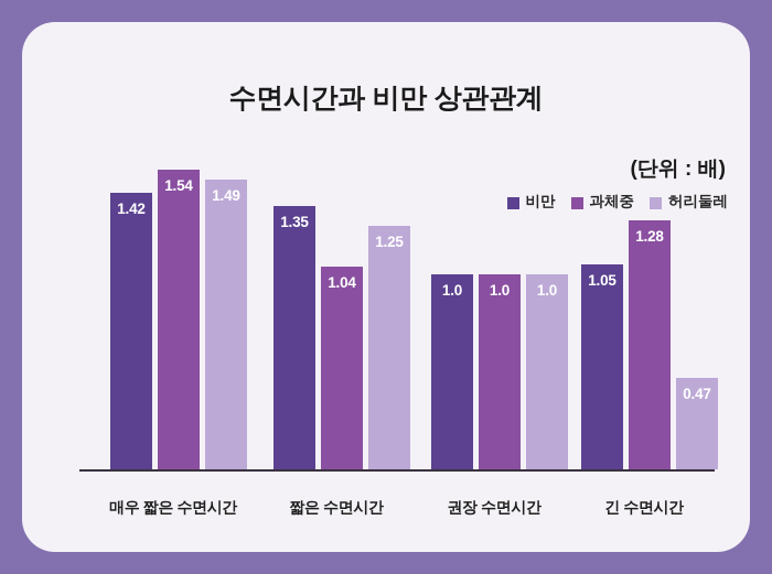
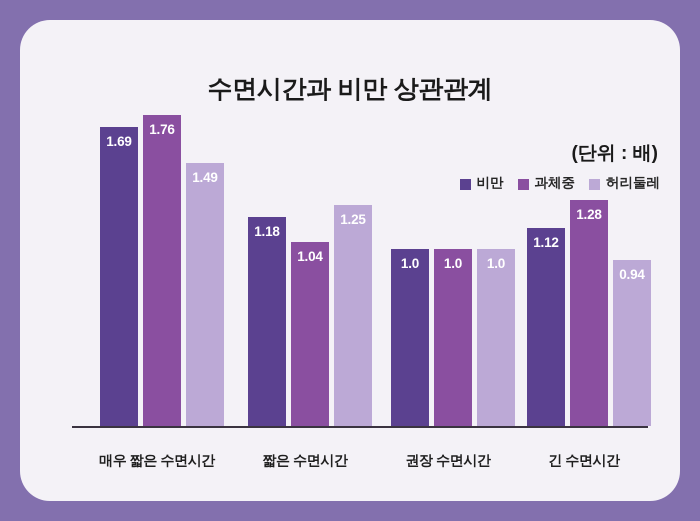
비만/매우 짧은 수면시간: 1.42 -> 1.69
과체중/매우 짧은 수면시간: 1.54 -> 1.76
비만/짧은 수면시간: 1.35 -> 1.18
비만/긴 수면시간: 1.05 -> 1.12
허리둘레/긴 수면시간: 0.47 -> 0.94
